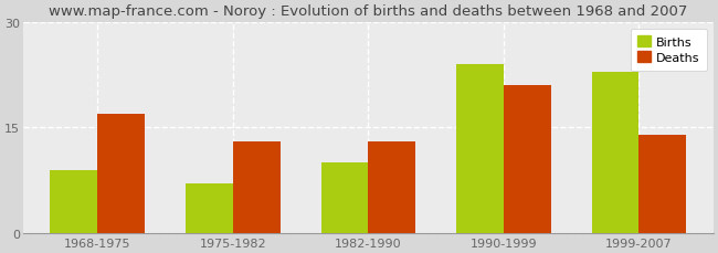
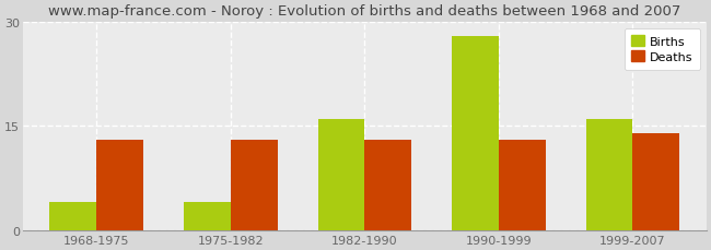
Births/1968-1975: 9 -> 4
Deaths/1968-1975: 17 -> 13
Births/1975-1982: 7 -> 4
Births/1982-1990: 10 -> 16
Births/1990-1999: 24 -> 28
Deaths/1990-1999: 21 -> 13
Births/1999-2007: 23 -> 16
